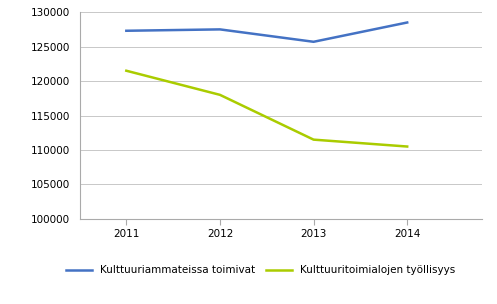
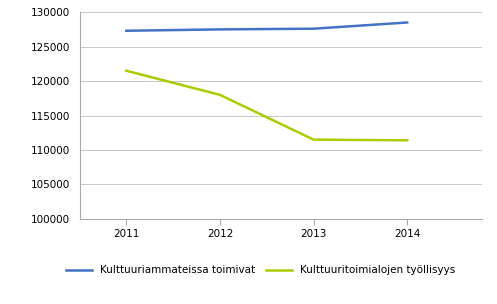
Kulttuuriammateissa toimivat/2013: 125700 -> 127600
Kulttuuritoimialojen työllisyys/2014: 110500 -> 111400
